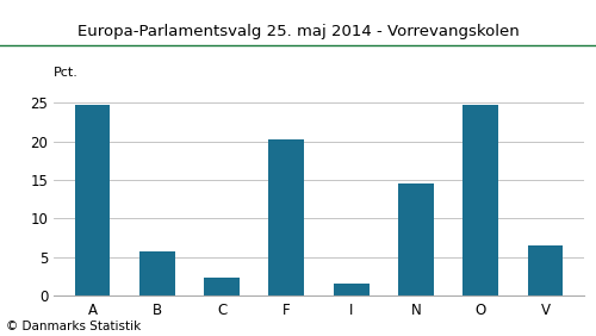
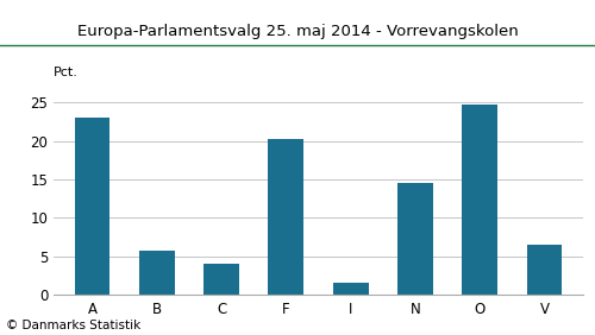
A: 24.8 -> 23.0
C: 2.4 -> 4.0
